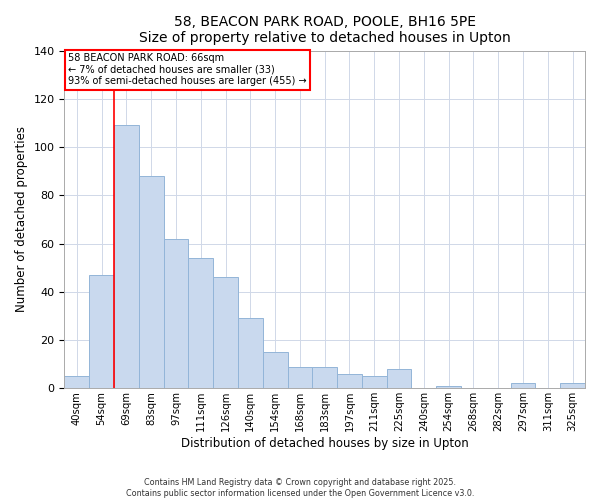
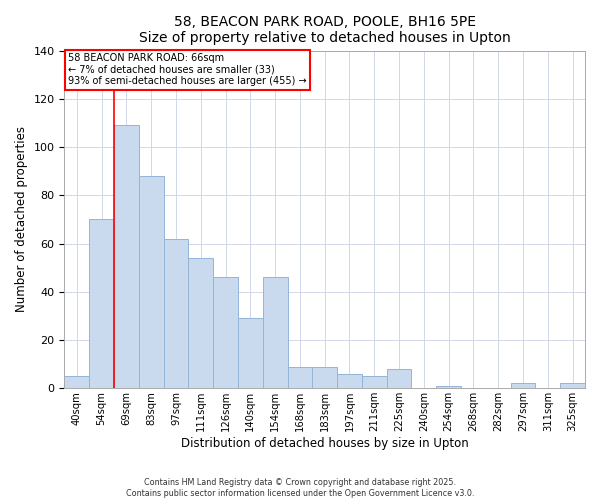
54sqm: 47 -> 70
154sqm: 15 -> 46
